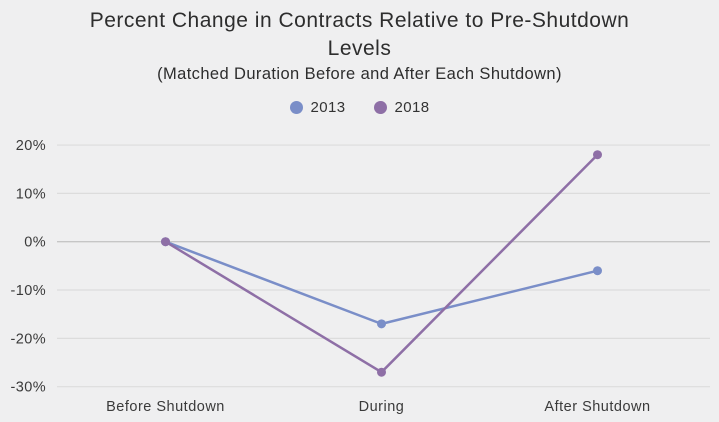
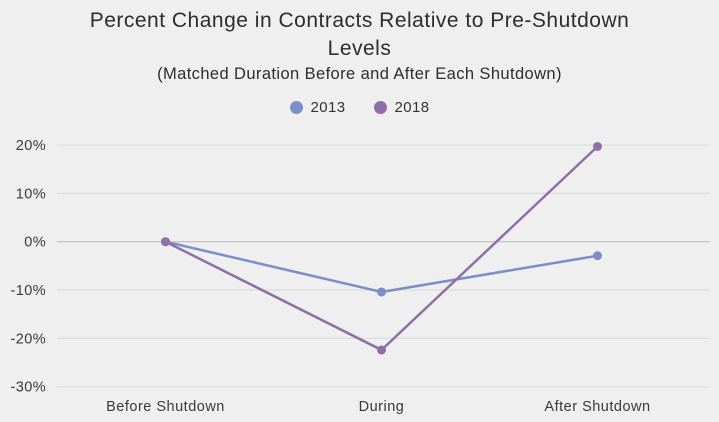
2013/During: -17% -> -10%
2018/During: -27% -> -22%
2013/After Shutdown: -6% -> -3%
2018/After Shutdown: 18% -> 20%
